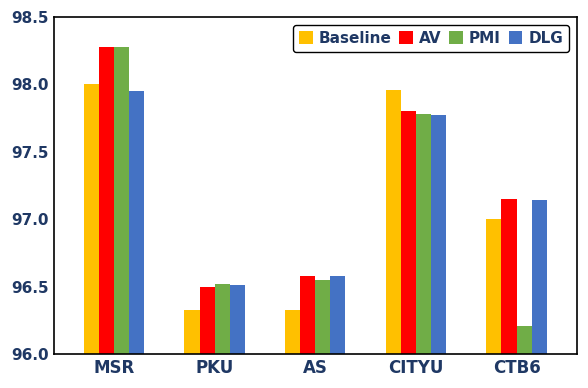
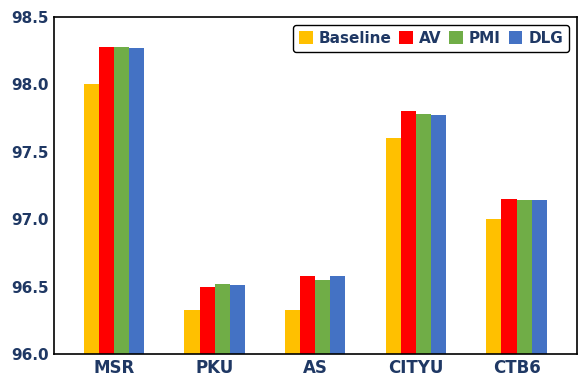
DLG/MSR: 97.95 -> 98.27
Baseline/CITYU: 97.96 -> 97.60
PMI/CTB6: 96.21 -> 97.14
